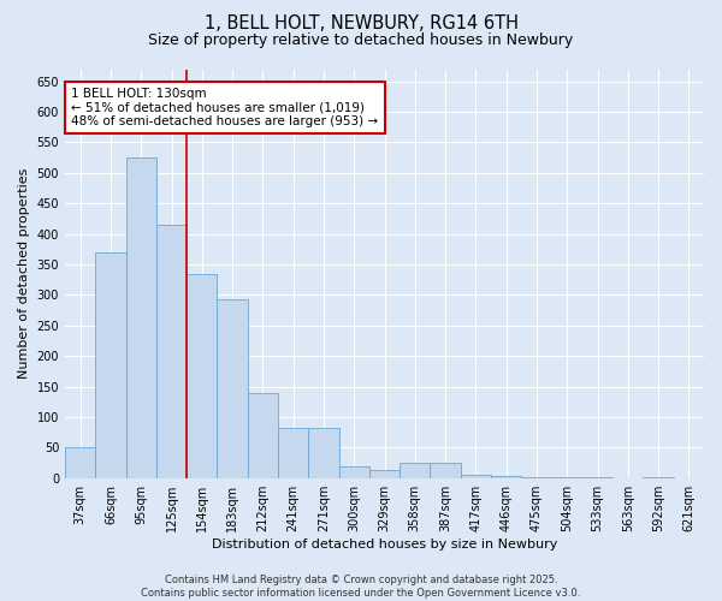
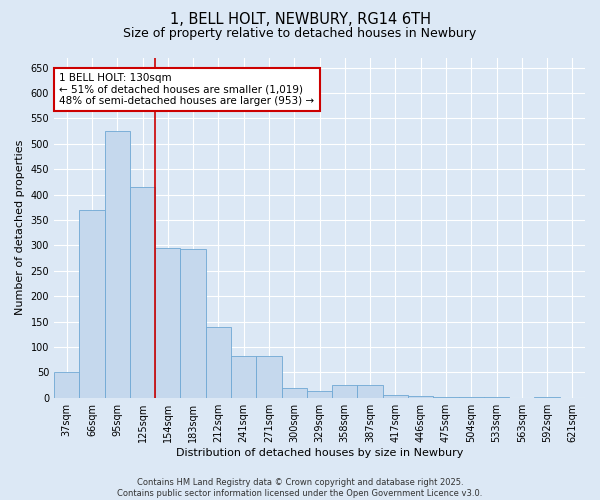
154sqm: 334 -> 295
